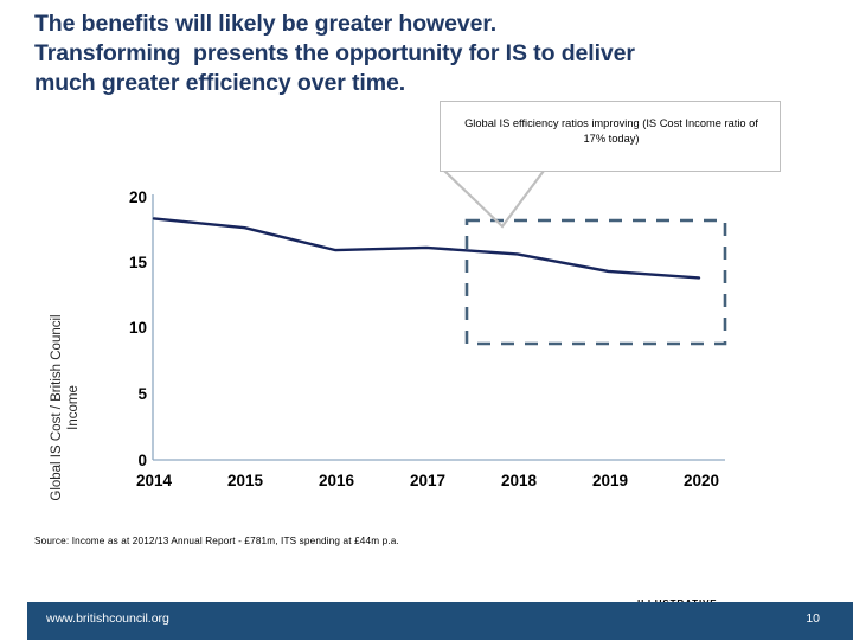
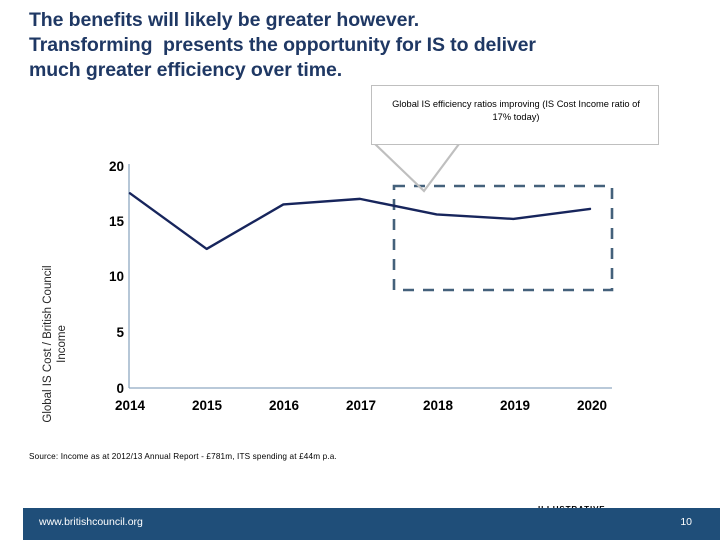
2014: 18.3 -> 17.5
2015: 17.6 -> 12.5
2016: 15.9 -> 16.5
2017: 16.1 -> 17.0
2019: 14.3 -> 15.2
2020: 13.8 -> 16.1
